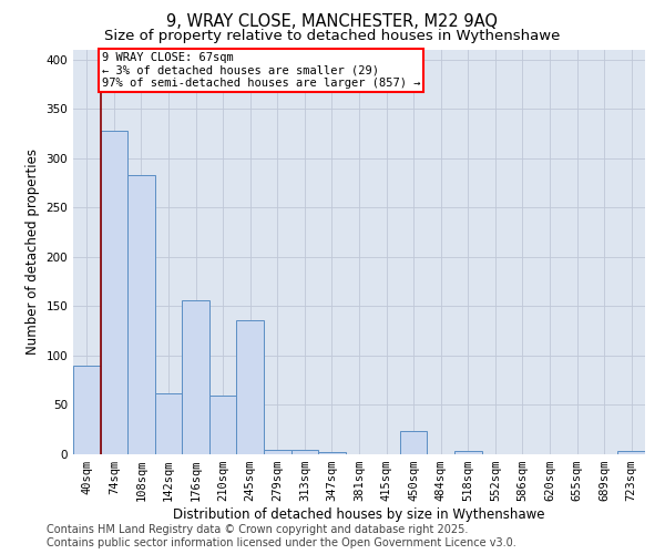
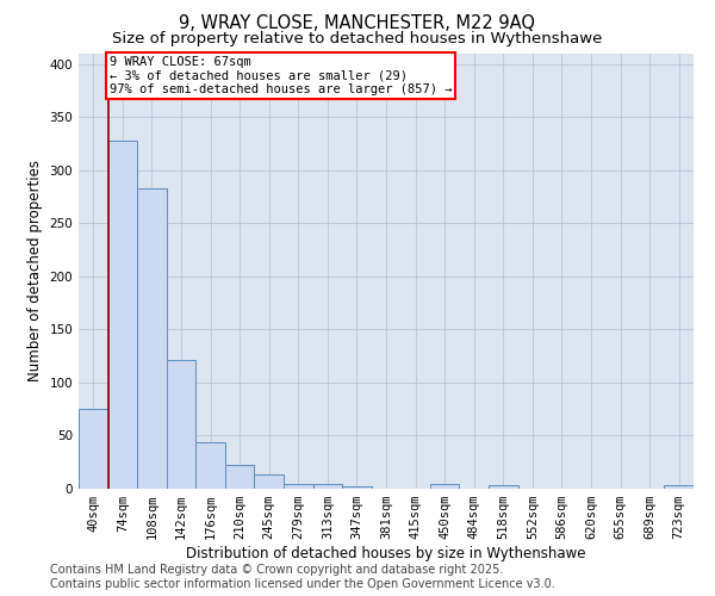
40sqm: 90 -> 75
142sqm: 62 -> 121
176sqm: 156 -> 44
210sqm: 60 -> 23
245sqm: 136 -> 13
450sqm: 24 -> 5
